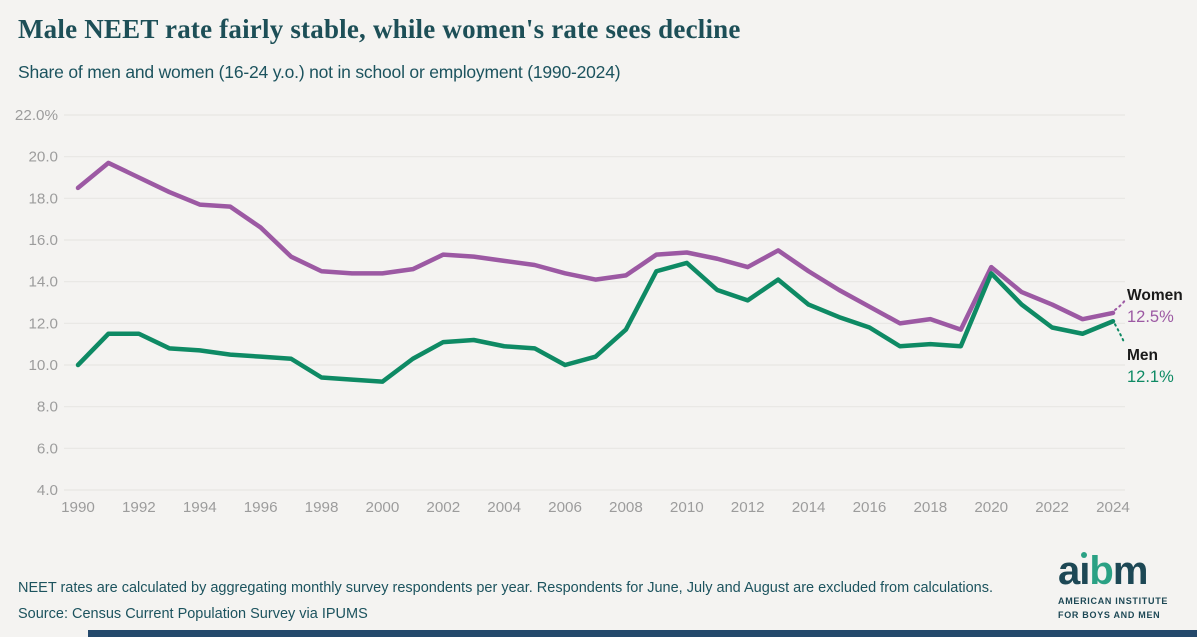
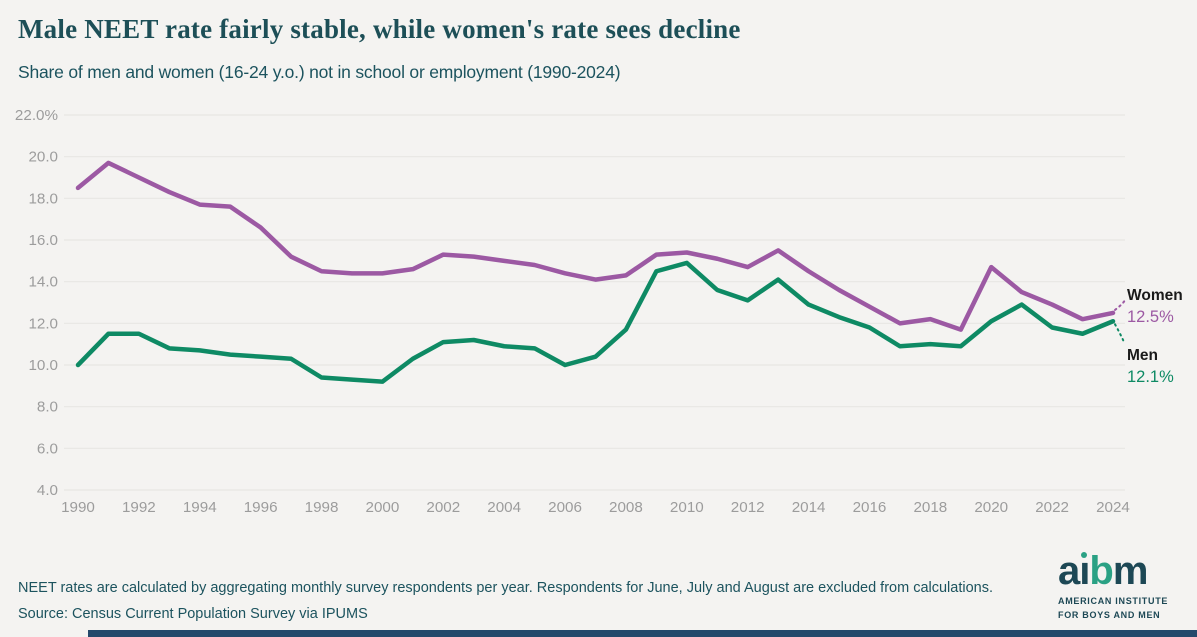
Men/2020: 14.4% -> 12.1%
